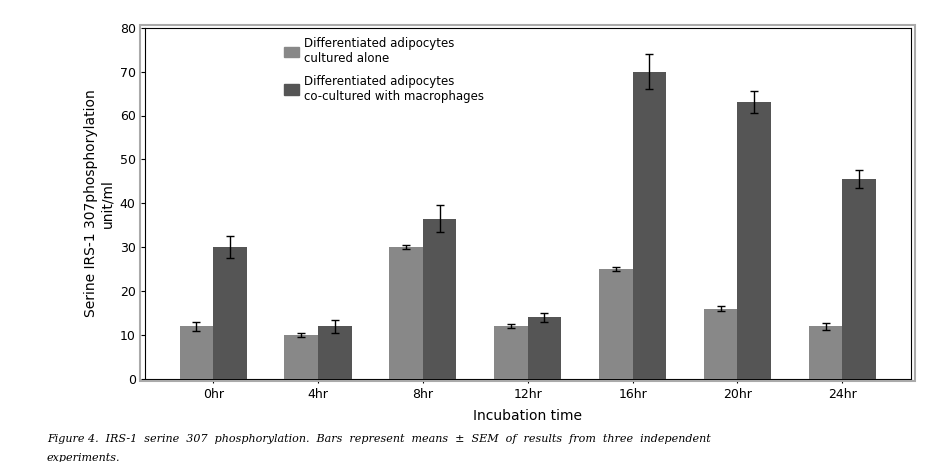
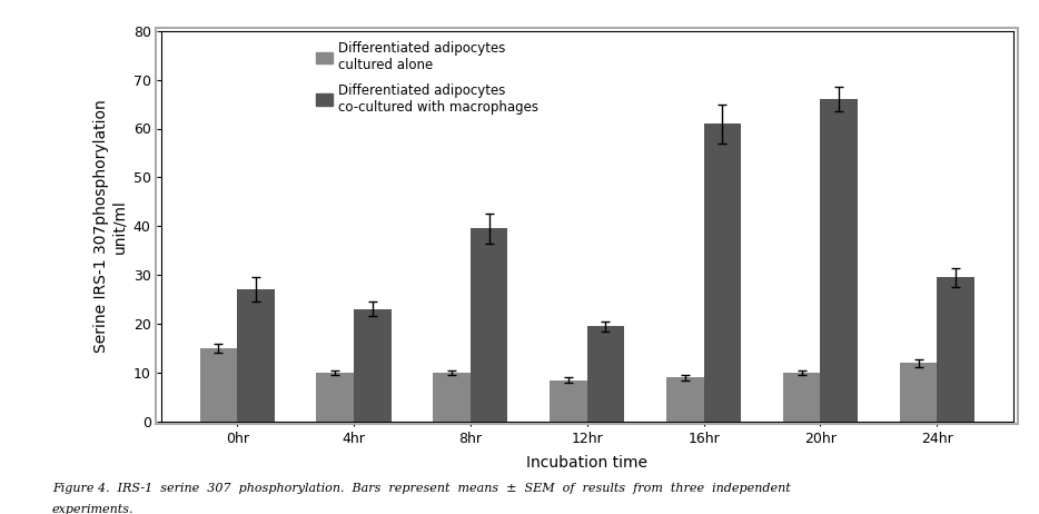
Differentiated adipocytes cultured alone/0hr: 12.0 -> 15.0
Differentiated adipocytes co-cultured with macrophages/0hr: 30.0 -> 27.0
Differentiated adipocytes co-cultured with macrophages/4hr: 12.0 -> 23.0
Differentiated adipocytes cultured alone/8hr: 30.0 -> 10.0
Differentiated adipocytes co-cultured with macrophages/8hr: 36.5 -> 39.5
Differentiated adipocytes cultured alone/12hr: 12.0 -> 8.5
Differentiated adipocytes co-cultured with macrophages/12hr: 14.0 -> 19.5
Differentiated adipocytes cultured alone/16hr: 25.0 -> 9.0
Differentiated adipocytes co-cultured with macrophages/16hr: 70.0 -> 61.0
Differentiated adipocytes cultured alone/20hr: 16.0 -> 10.0
Differentiated adipocytes co-cultured with macrophages/20hr: 63.0 -> 66.0
Differentiated adipocytes co-cultured with macrophages/24hr: 45.5 -> 29.5
